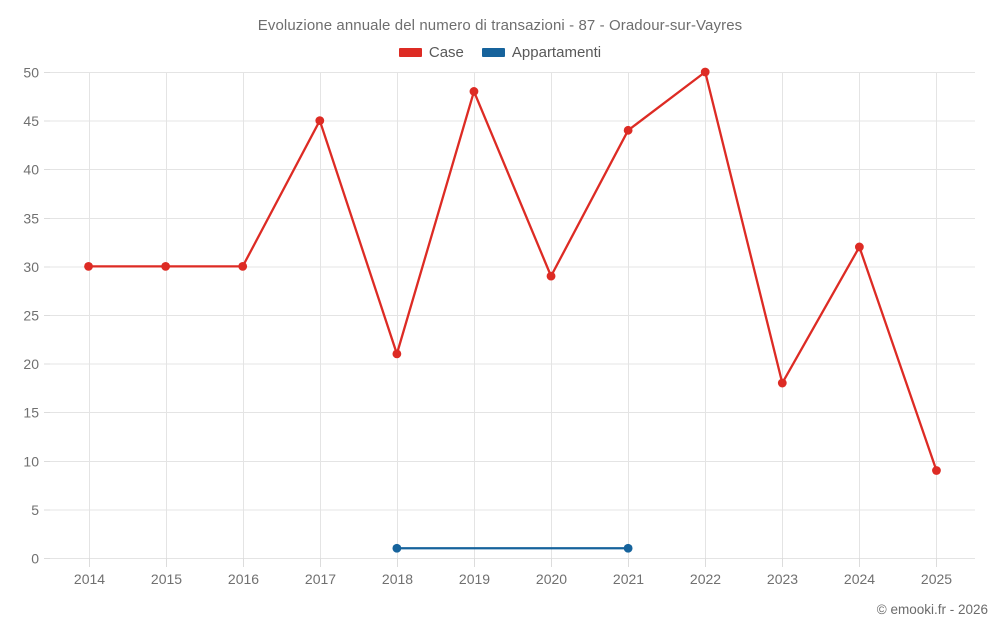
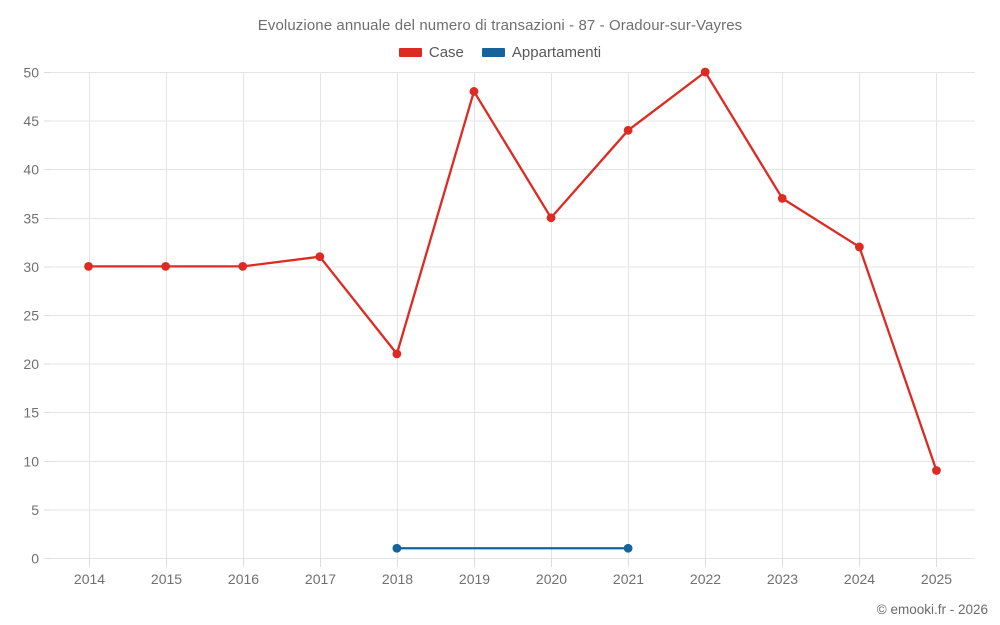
Case/2017: 45 -> 31
Case/2020: 29 -> 35
Case/2023: 18 -> 37
